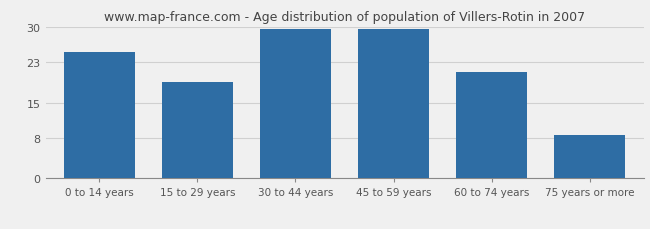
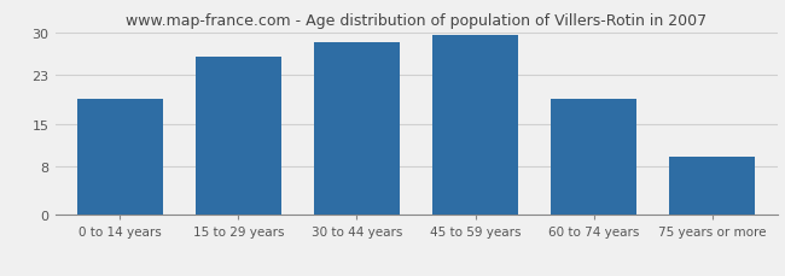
0 to 14 years: 25.0 -> 19.0
15 to 29 years: 19.0 -> 26.0
30 to 44 years: 29.5 -> 28.4
60 to 74 years: 21.0 -> 19.0
75 years or more: 8.5 -> 9.6
